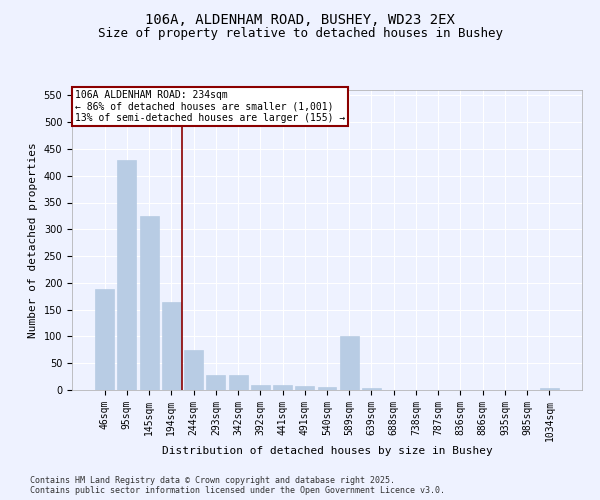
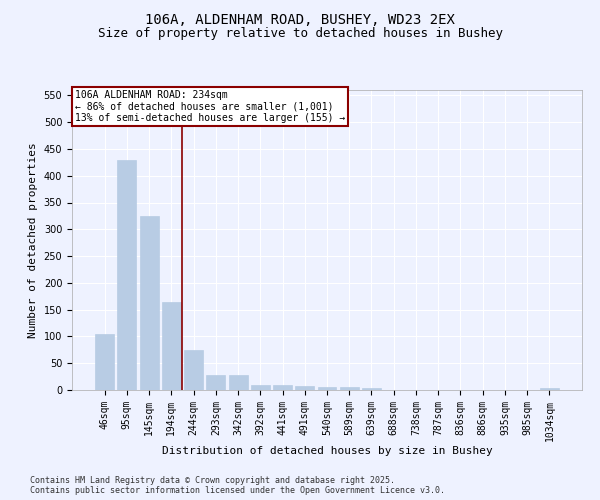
46sqm: 188 -> 105
589sqm: 100 -> 5
